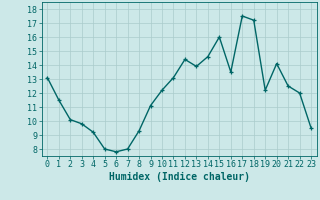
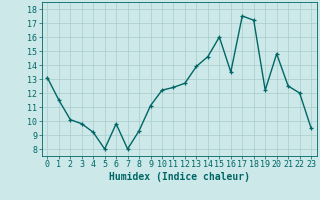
6: 7.8 -> 9.8
11: 13.1 -> 12.4
12: 14.4 -> 12.7
20: 14.1 -> 14.8
